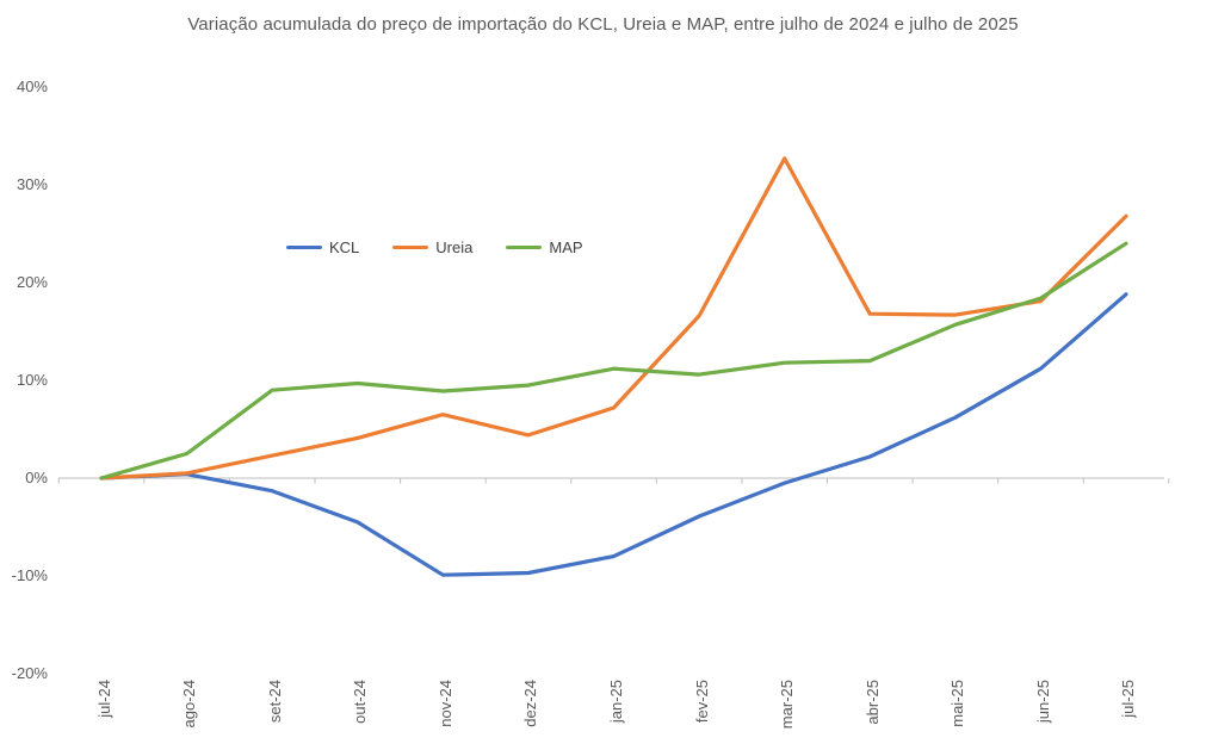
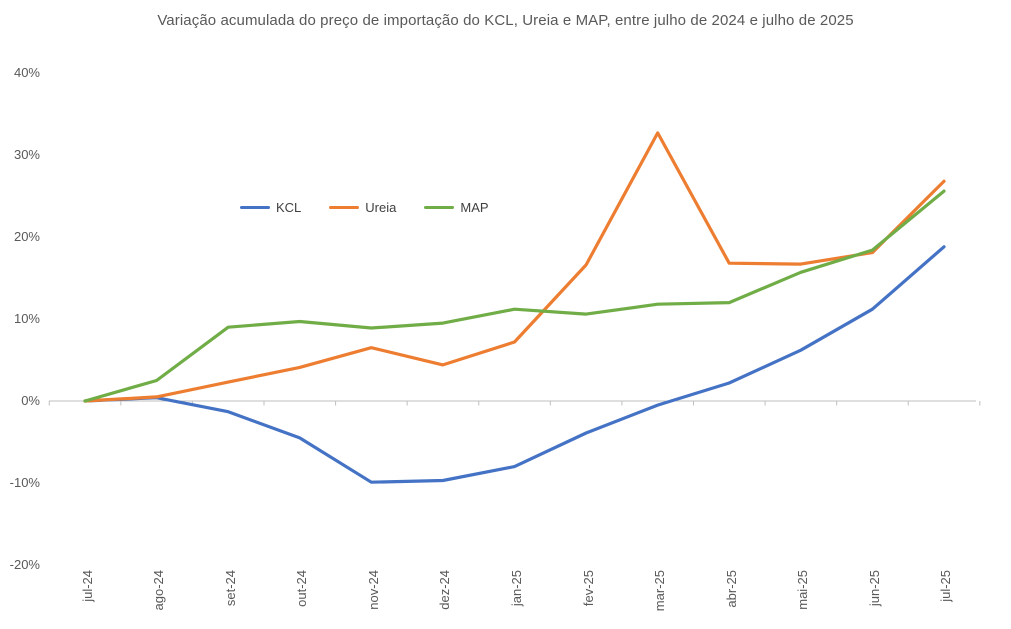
MAP/jul-25: 24% -> 26%
